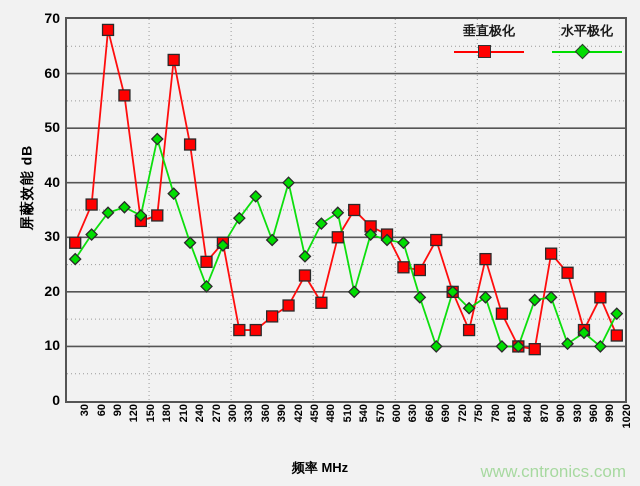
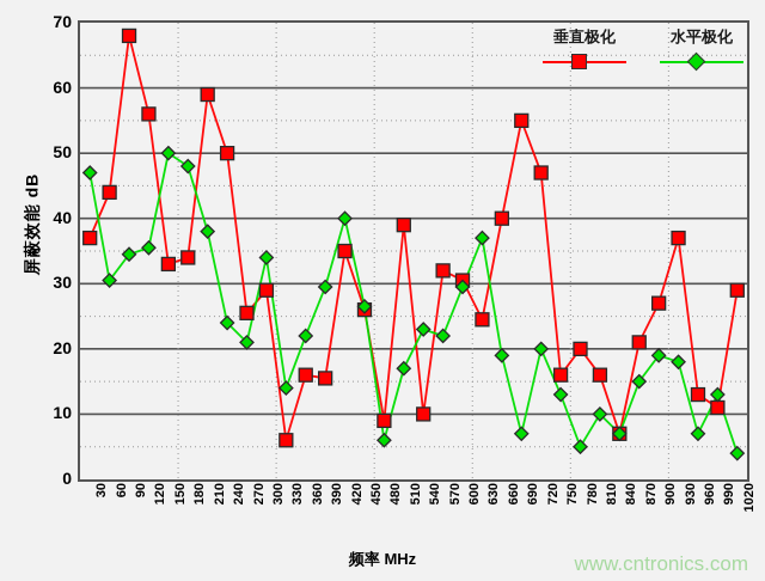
垂直极化/30: 29 -> 37
水平极化/30: 26 -> 47
垂直极化/60: 36 -> 44
水平极化/150: 34 -> 50
垂直极化/210: 62 -> 59
垂直极化/240: 47 -> 50
水平极化/240: 29 -> 24
水平极化/300: 28 -> 34
垂直极化/330: 13 -> 6
水平极化/330: 34 -> 14
垂直极化/360: 13 -> 16
水平极化/360: 38 -> 22
垂直极化/420: 18 -> 35
垂直极化/450: 23 -> 26
垂直极化/480: 18 -> 9
水平极化/480: 32 -> 6
垂直极化/510: 30 -> 39
水平极化/510: 34 -> 17
垂直极化/540: 35 -> 10
水平极化/540: 20 -> 23
水平极化/570: 30 -> 22
水平极化/630: 29 -> 37
垂直极化/660: 24 -> 40
垂直极化/690: 30 -> 55
水平极化/690: 10 -> 7
垂直极化/720: 20 -> 47
垂直极化/750: 13 -> 16
水平极化/750: 17 -> 13
垂直极化/780: 26 -> 20
水平极化/780: 19 -> 5
垂直极化/840: 10 -> 7
水平极化/840: 10 -> 7
垂直极化/870: 10 -> 21
水平极化/870: 18 -> 15
垂直极化/930: 24 -> 37
水平极化/930: 10 -> 18
水平极化/960: 12 -> 7
垂直极化/990: 19 -> 11
水平极化/990: 10 -> 13
垂直极化/1020: 12 -> 29
水平极化/1020: 16 -> 4
